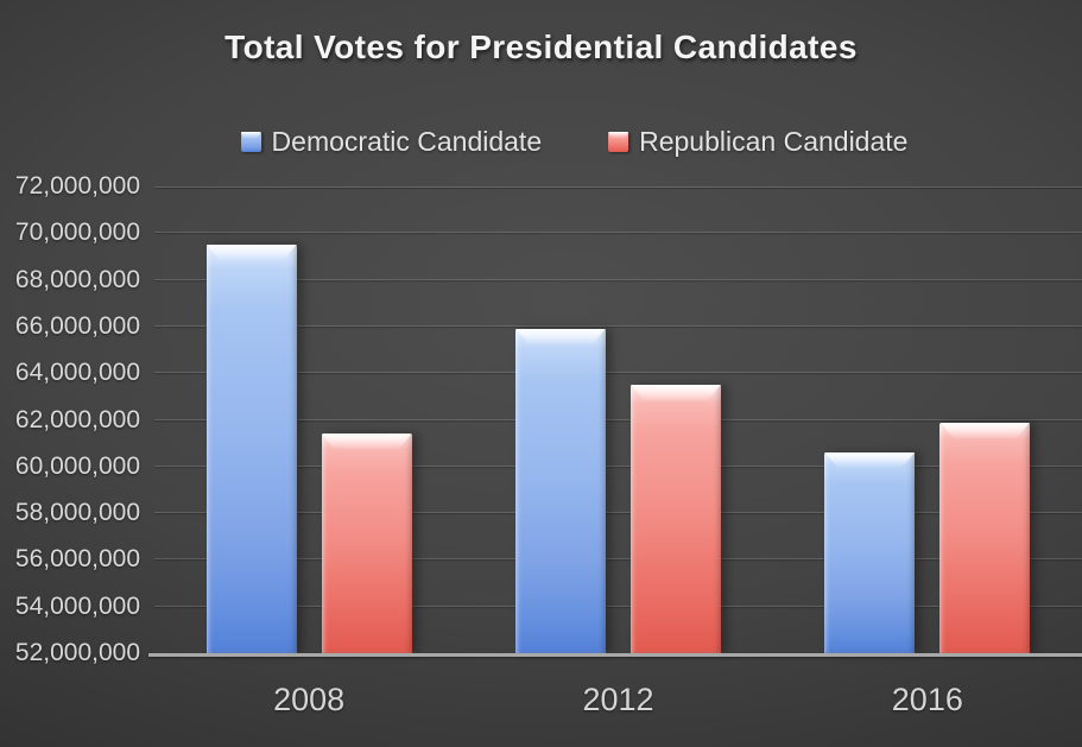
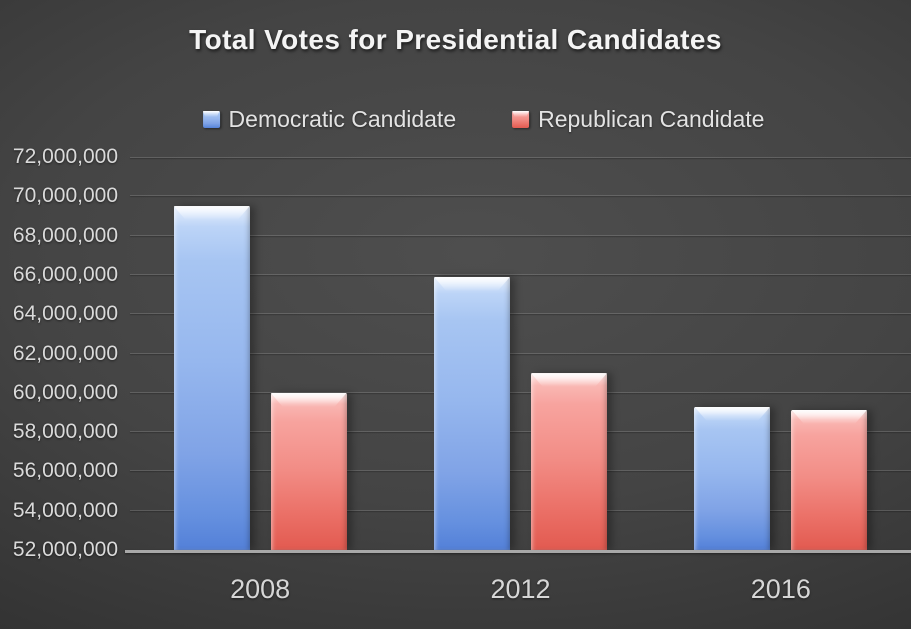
Republican Candidate/2008: 61400000 -> 60000000
Republican Candidate/2012: 63500000 -> 61000000
Democratic Candidate/2016: 60600000 -> 59300000
Republican Candidate/2016: 61900000 -> 59200000
